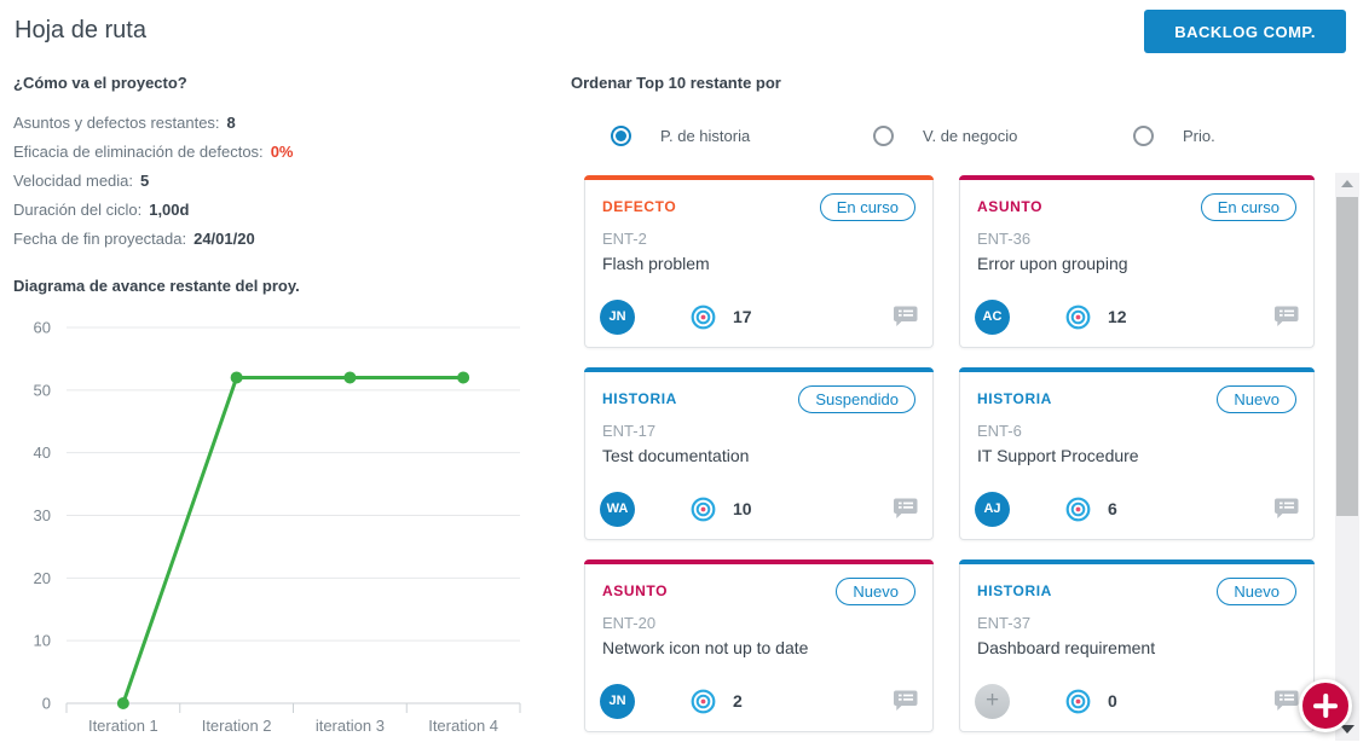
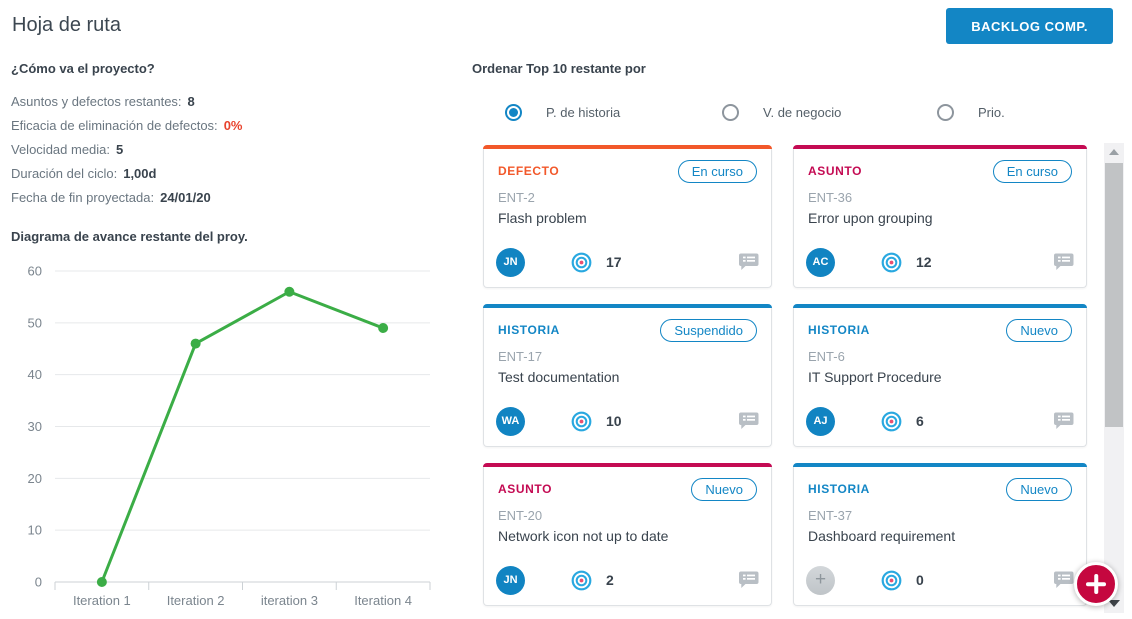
Iteration 2: 52 -> 46
iteration 3: 52 -> 56
Iteration 4: 52 -> 49
